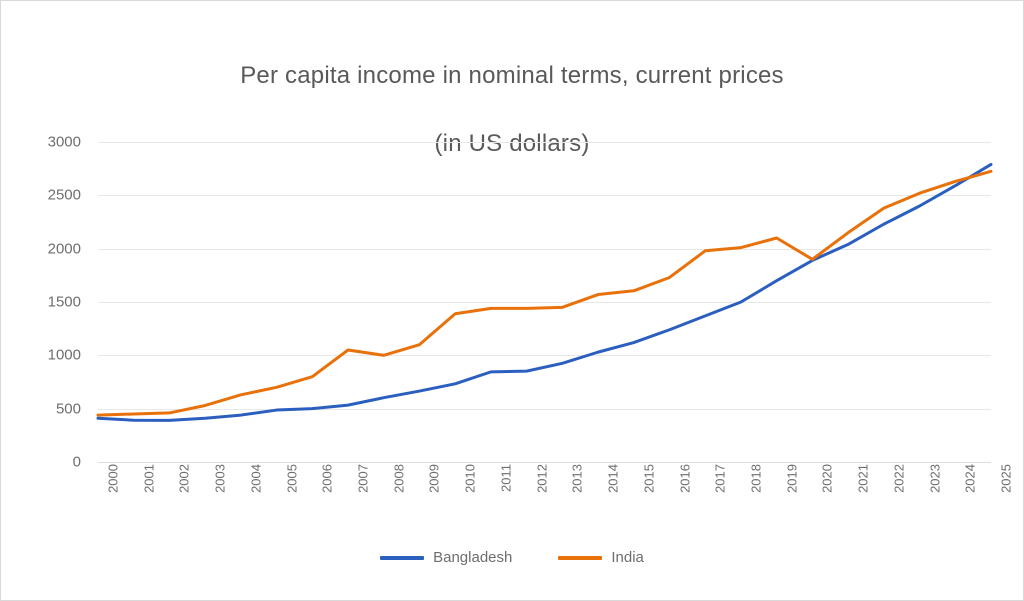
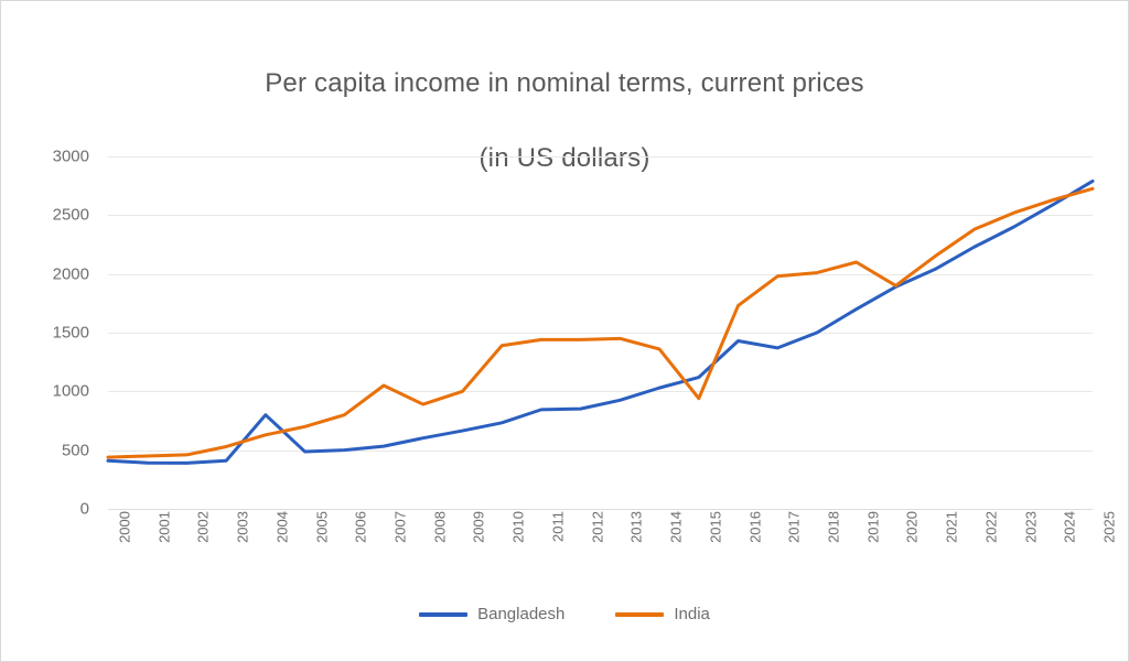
Bangladesh/2004: 440 -> 800
India/2008: 1000 -> 890
India/2009: 1100 -> 1000
India/2014: 1570 -> 1360
India/2015: 1600 -> 940
Bangladesh/2016: 1240 -> 1430
